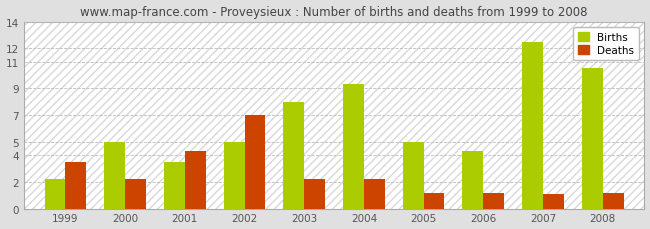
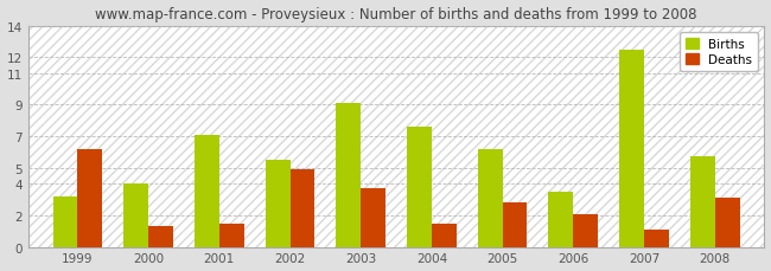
Births/1999: 2.2 -> 3.2
Deaths/1999: 3.5 -> 6.2
Births/2000: 5.0 -> 4.0
Deaths/2000: 2.2 -> 1.3
Births/2001: 3.5 -> 7.1
Deaths/2001: 4.3 -> 1.5
Births/2002: 5.0 -> 5.5
Deaths/2002: 7.0 -> 4.9
Births/2003: 8.0 -> 9.1
Deaths/2003: 2.2 -> 3.7
Births/2004: 9.3 -> 7.6
Deaths/2004: 2.2 -> 1.5
Births/2005: 5.0 -> 6.2
Deaths/2005: 1.2 -> 2.8
Births/2006: 4.3 -> 3.5
Deaths/2006: 1.2 -> 2.1
Births/2008: 10.5 -> 5.7
Deaths/2008: 1.2 -> 3.1
